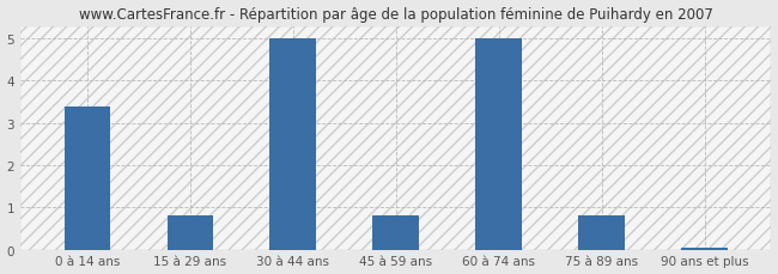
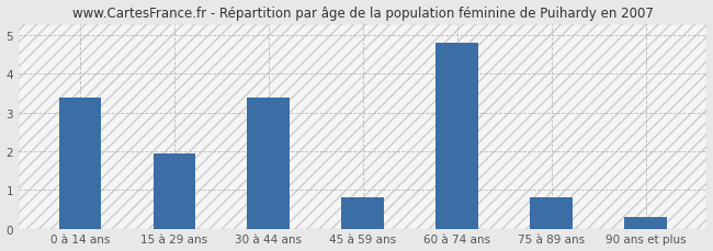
15 à 29 ans: 0.80 -> 1.95
30 à 44 ans: 5.00 -> 3.40
60 à 74 ans: 5.00 -> 4.80
90 ans et plus: 0.05 -> 0.30
